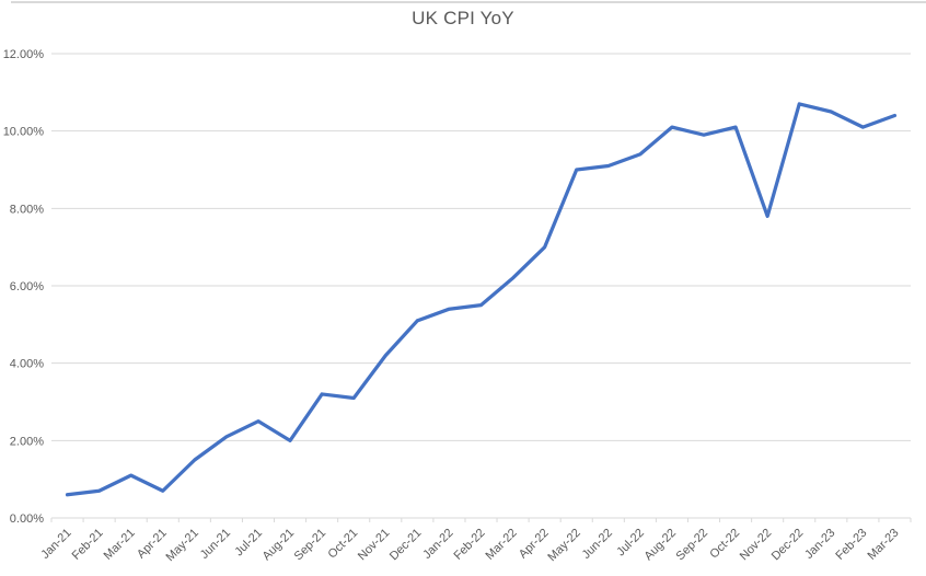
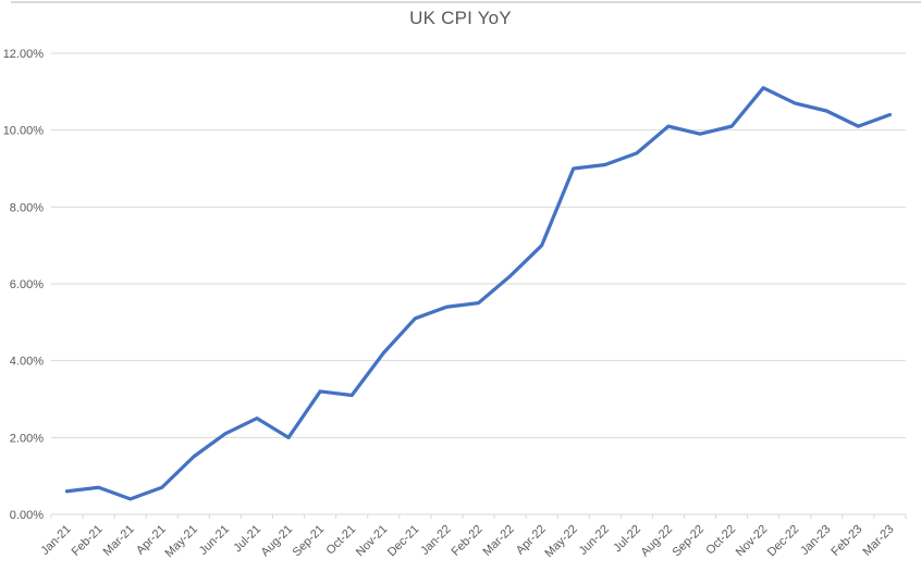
Mar-21: 1.1% -> 0.4%
Nov-22: 7.8% -> 11.1%
